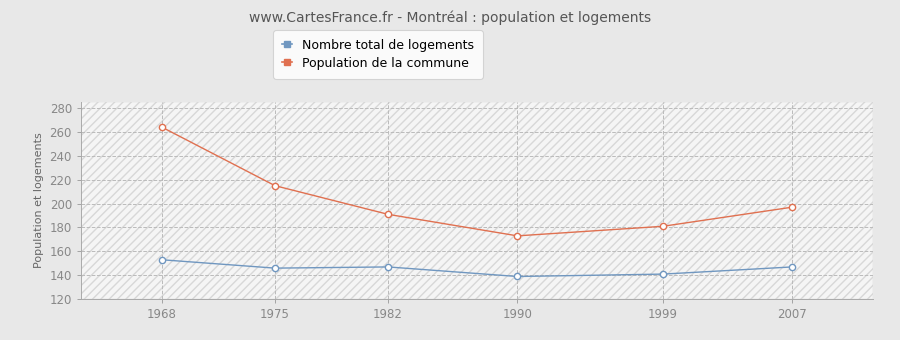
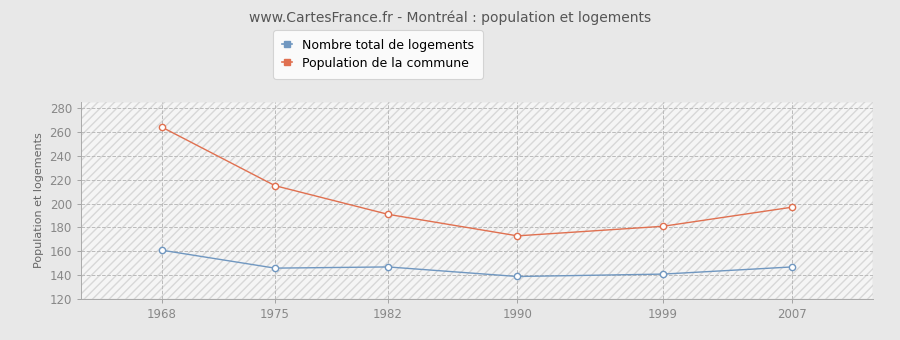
Nombre total de logements/1968: 153 -> 161
